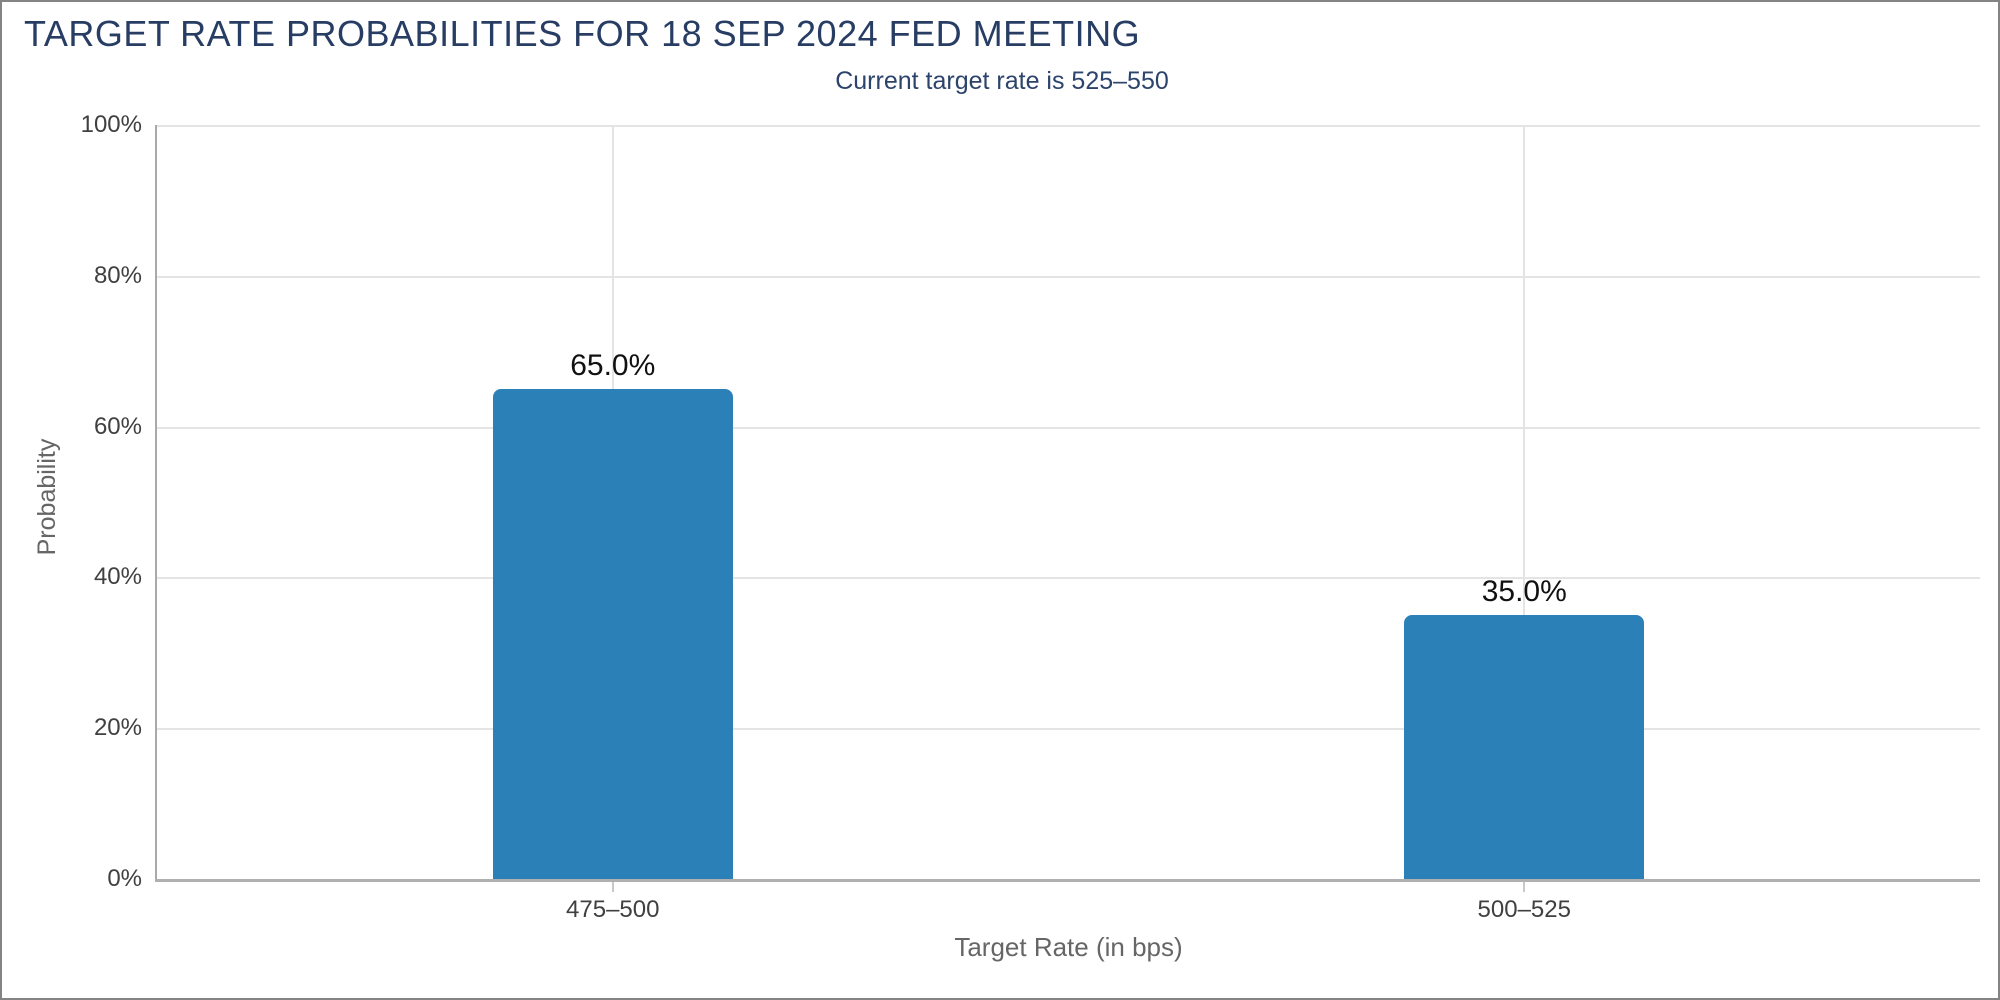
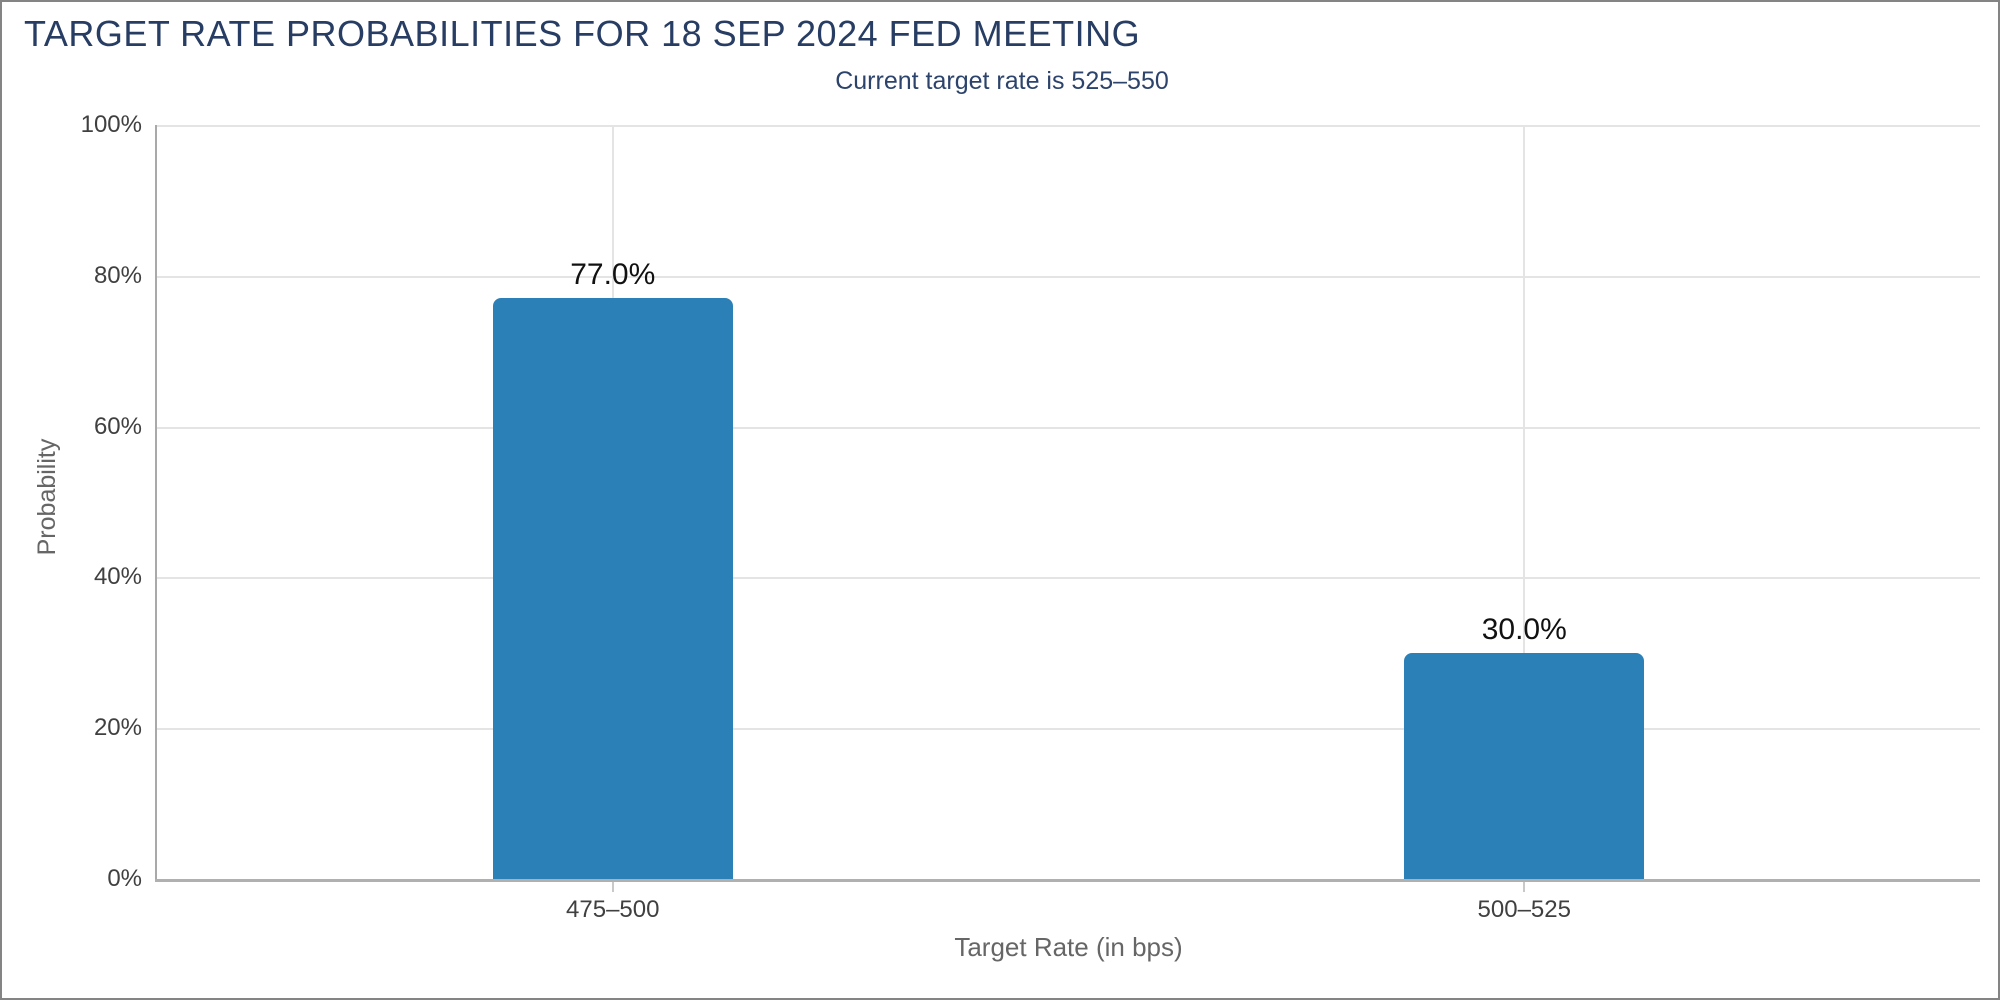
475–500: 65.0% -> 77.0%
500–525: 35.0% -> 30.0%
